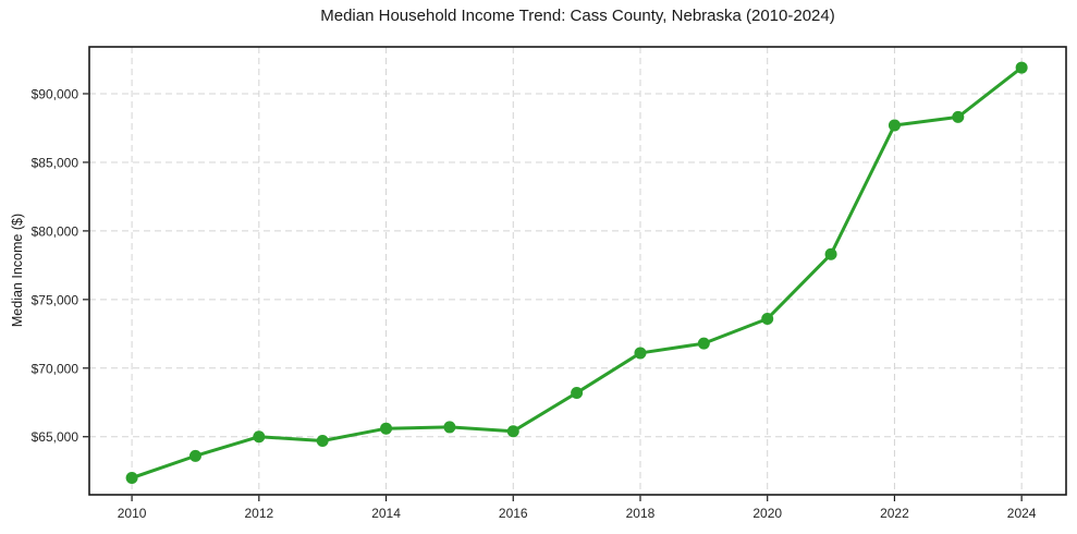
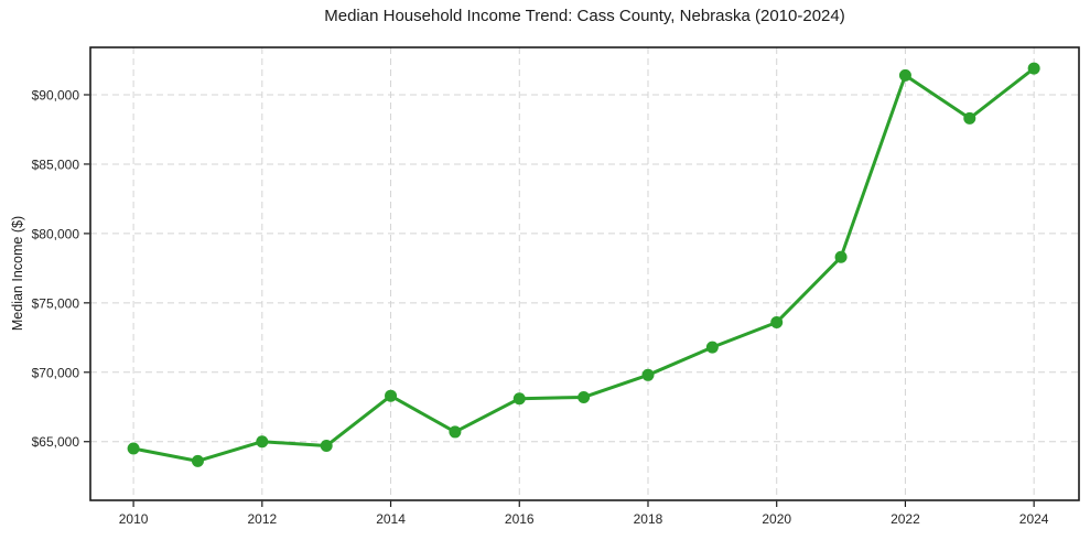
2010: $62000 -> $64500
2014: $65600 -> $68300
2016: $65400 -> $68100
2018: $71100 -> $69800
2022: $87700 -> $91400
